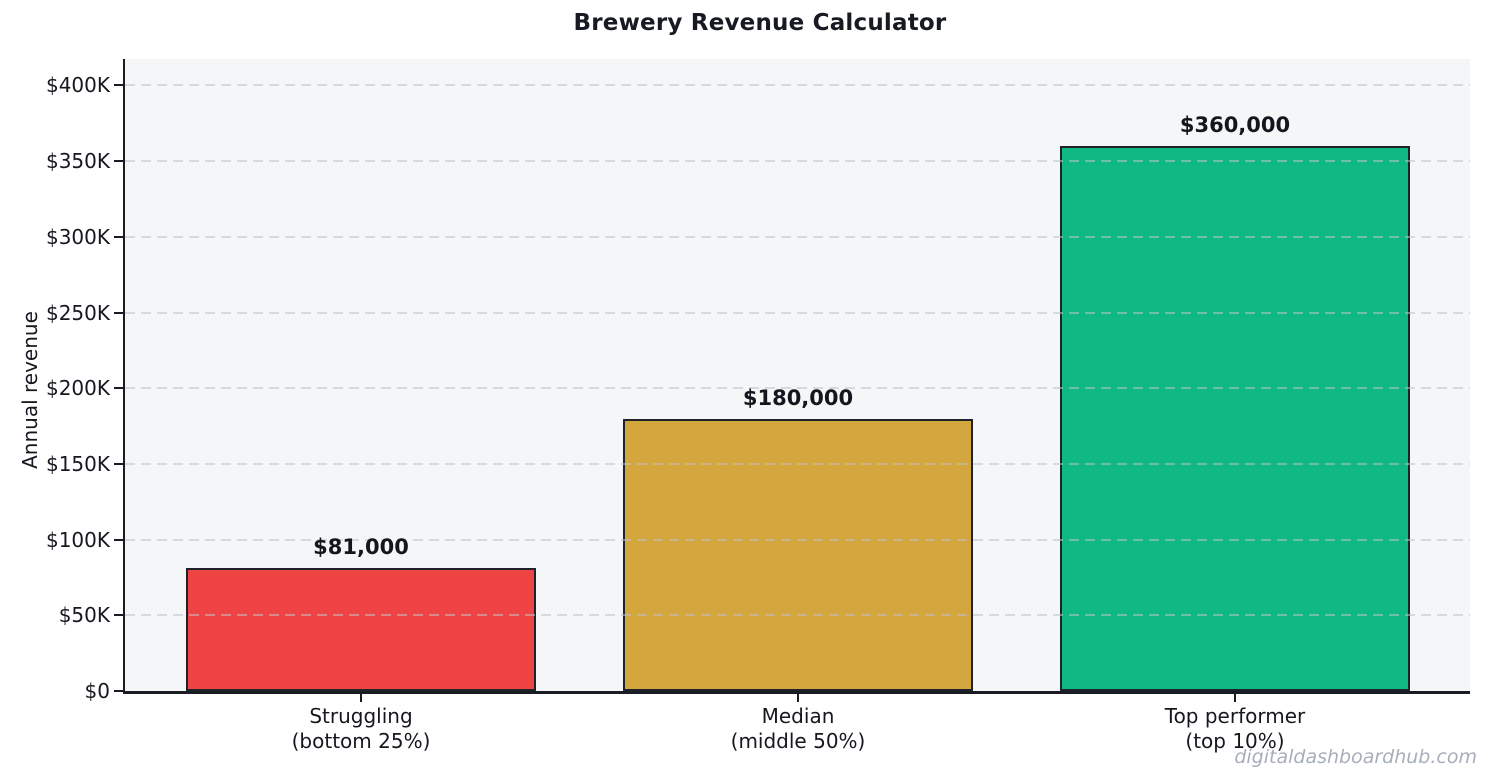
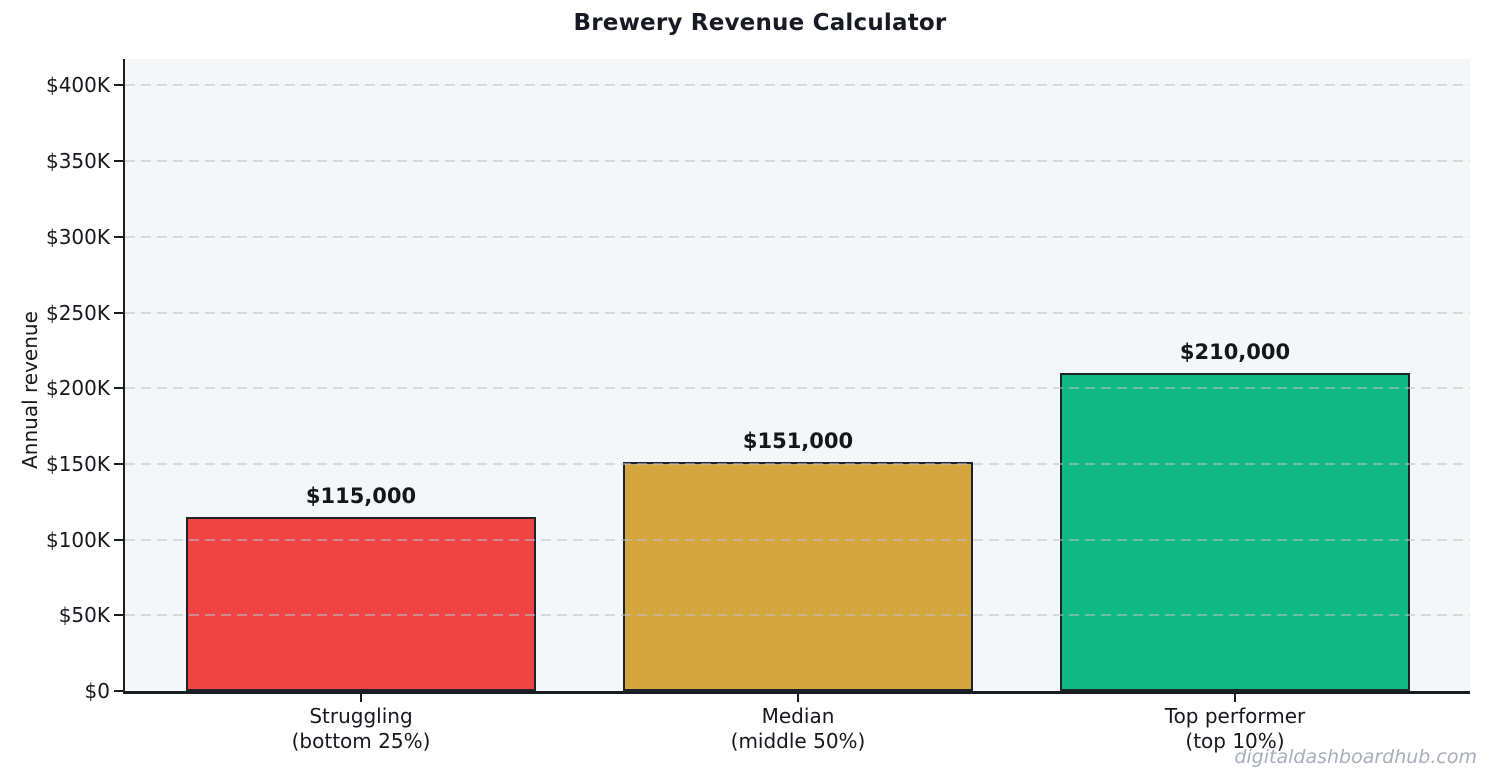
Struggling (bottom 25%): $81,000 -> $115,000
Median (middle 50%): $180,000 -> $151,000
Top performer (top 10%): $360,000 -> $210,000
